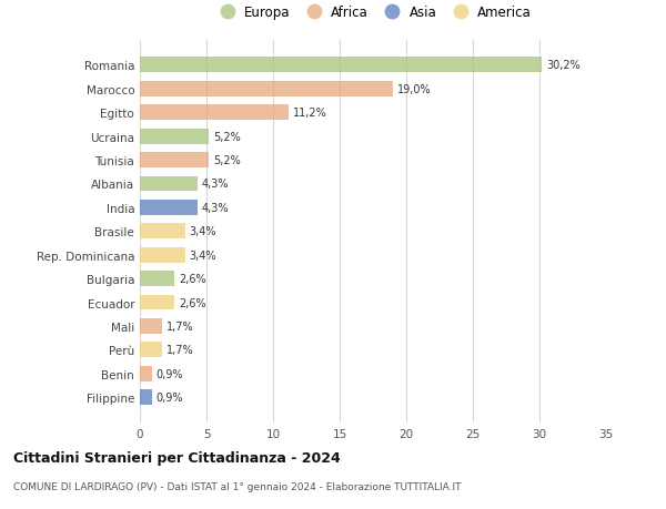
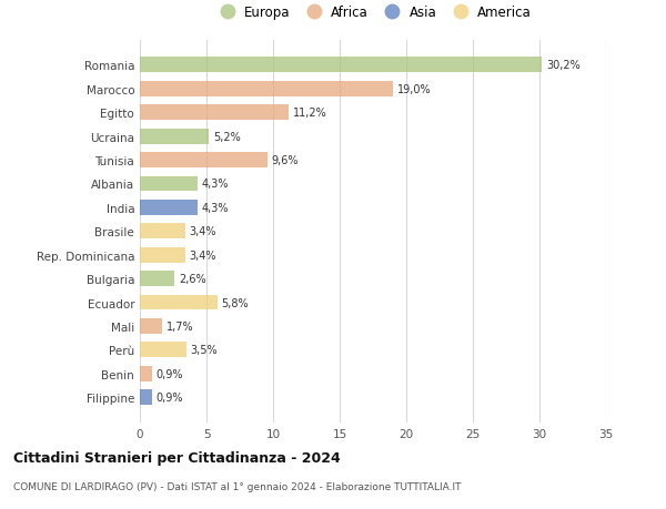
Tunisia: 5,2% -> 9,6%
Ecuador: 2,6% -> 5,8%
Perù: 1,7% -> 3,5%
